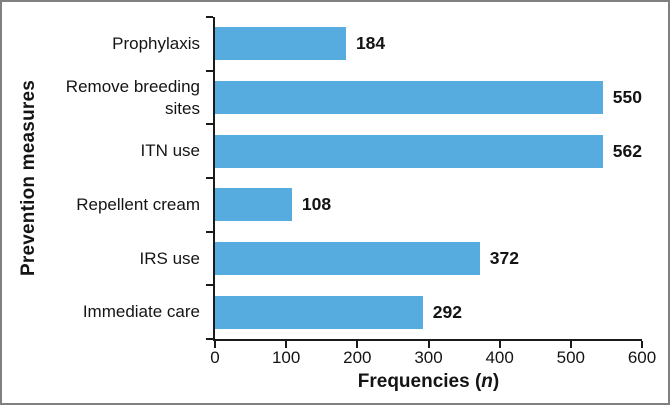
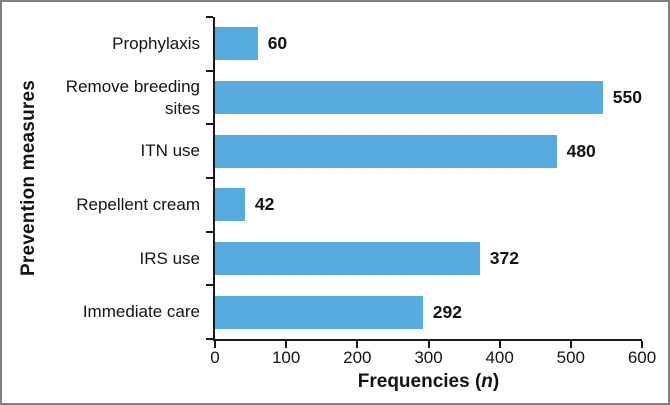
Prophylaxis: 184 -> 60
ITN use: 562 -> 480
Repellent cream: 108 -> 42
